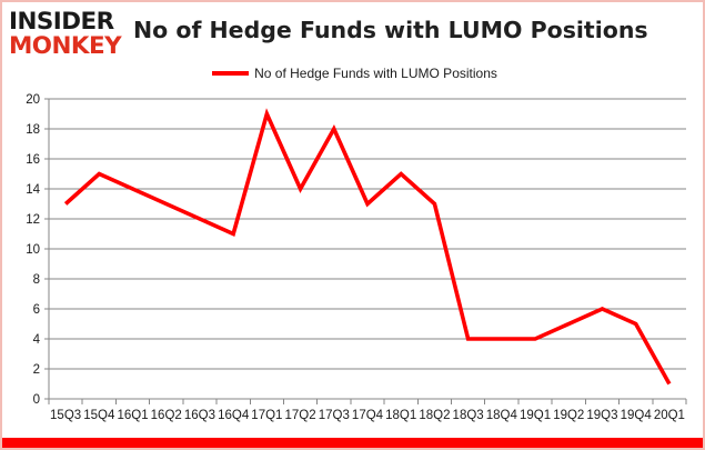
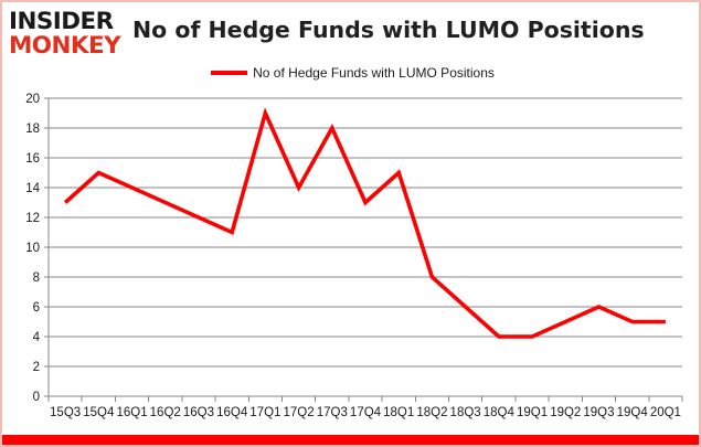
18Q2: 13 -> 8
18Q3: 4 -> 6
20Q1: 1 -> 5
